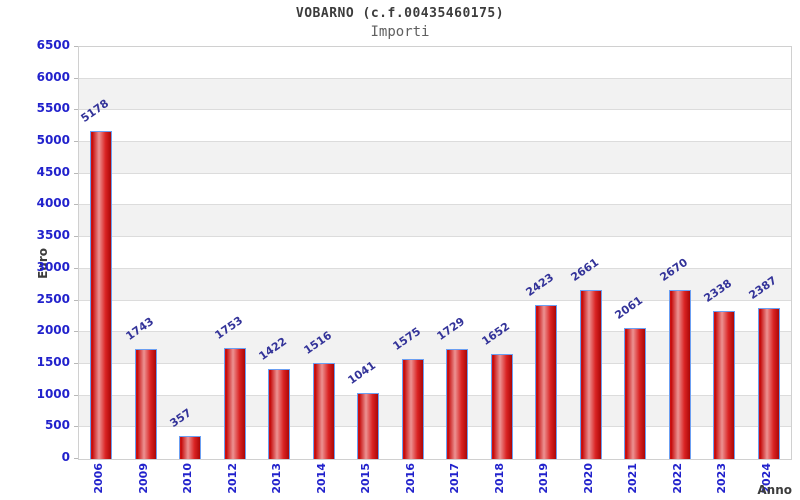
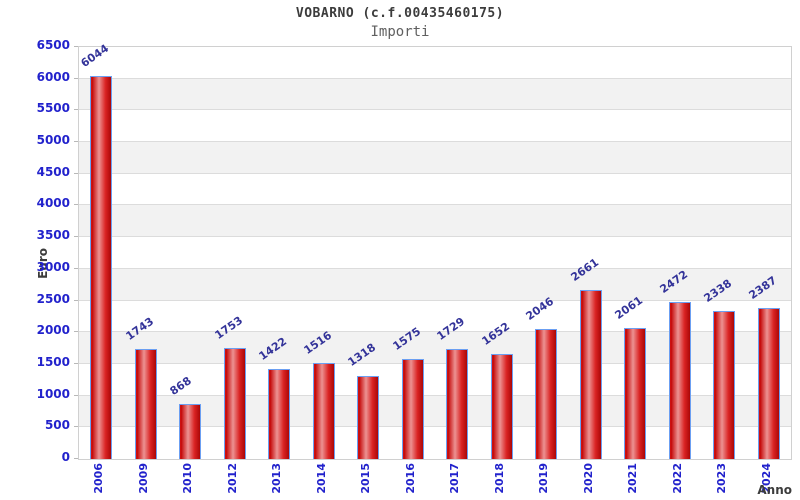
2006: 5178 -> 6044
2010: 357 -> 868
2015: 1041 -> 1318
2019: 2423 -> 2046
2022: 2670 -> 2472
